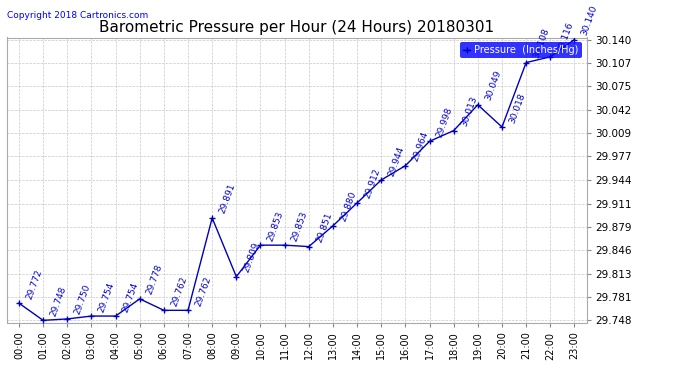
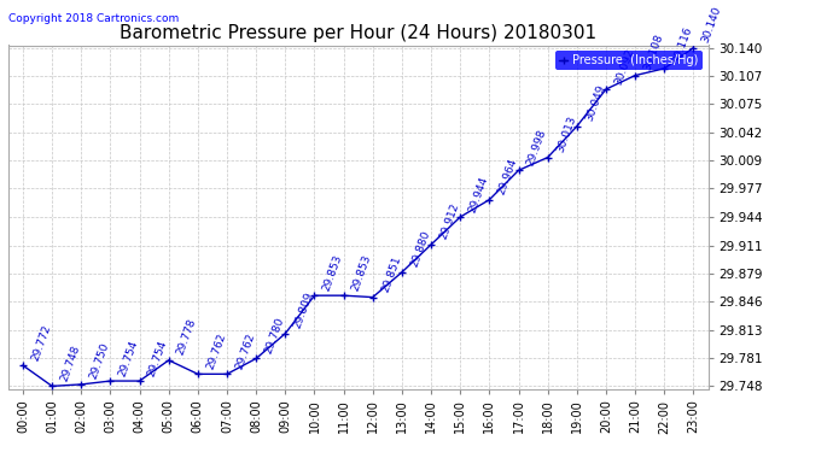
08:00: 29.891 -> 29.780
20:00: 30.018 -> 30.092
